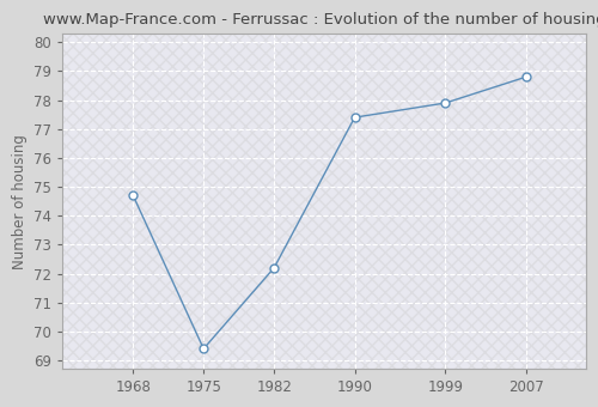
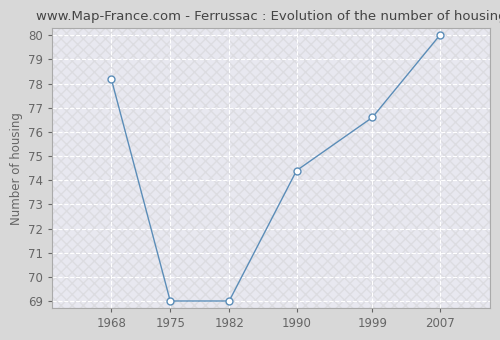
1968: 74.7 -> 78.2
1975: 69.4 -> 69.0
1982: 72.2 -> 69.0
1990: 77.4 -> 74.4
1999: 77.9 -> 76.6
2007: 78.8 -> 80.0
